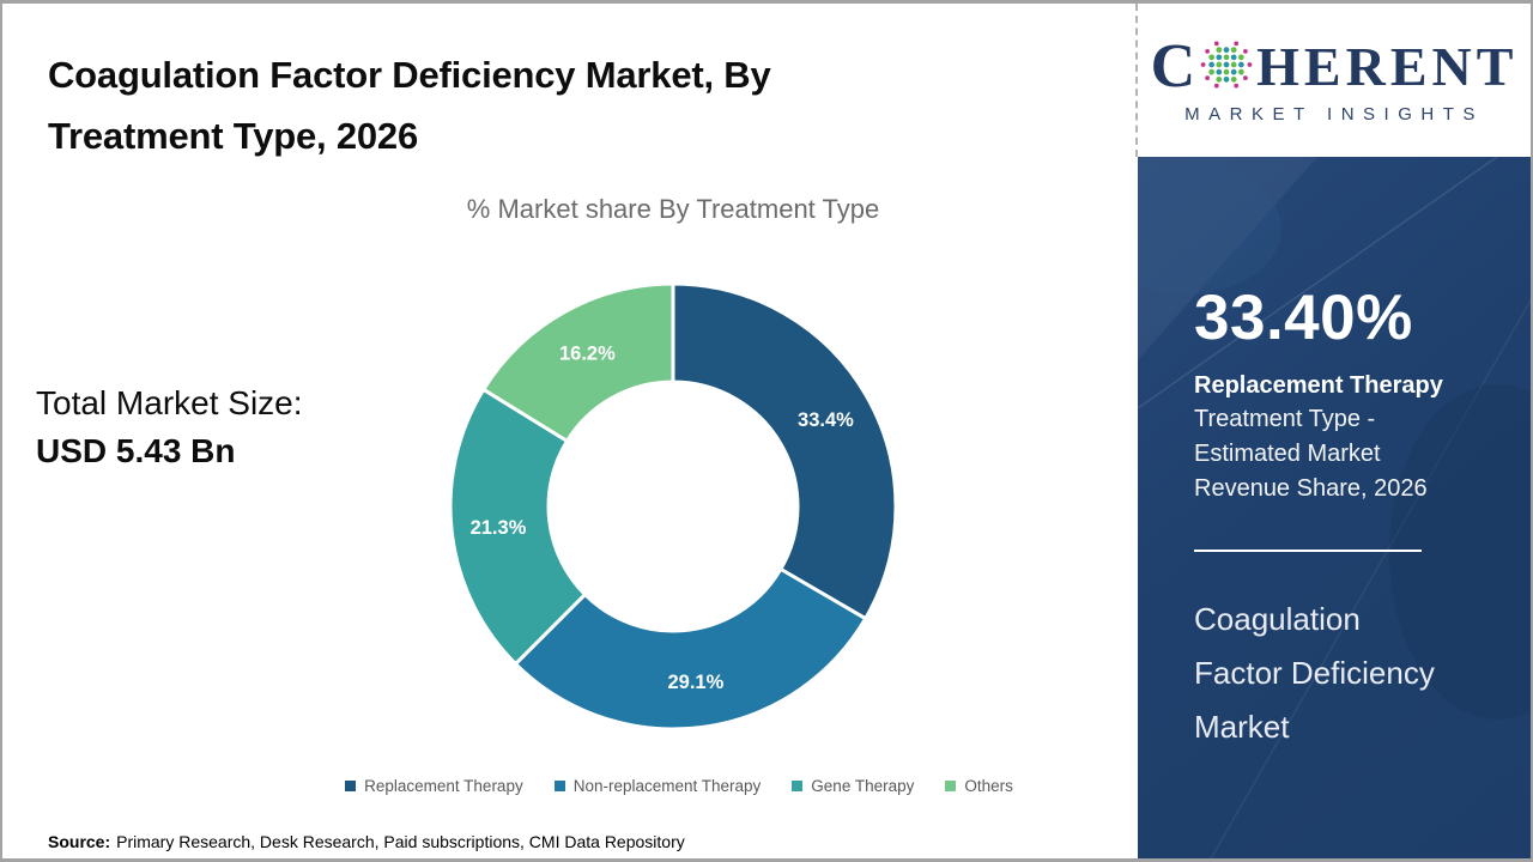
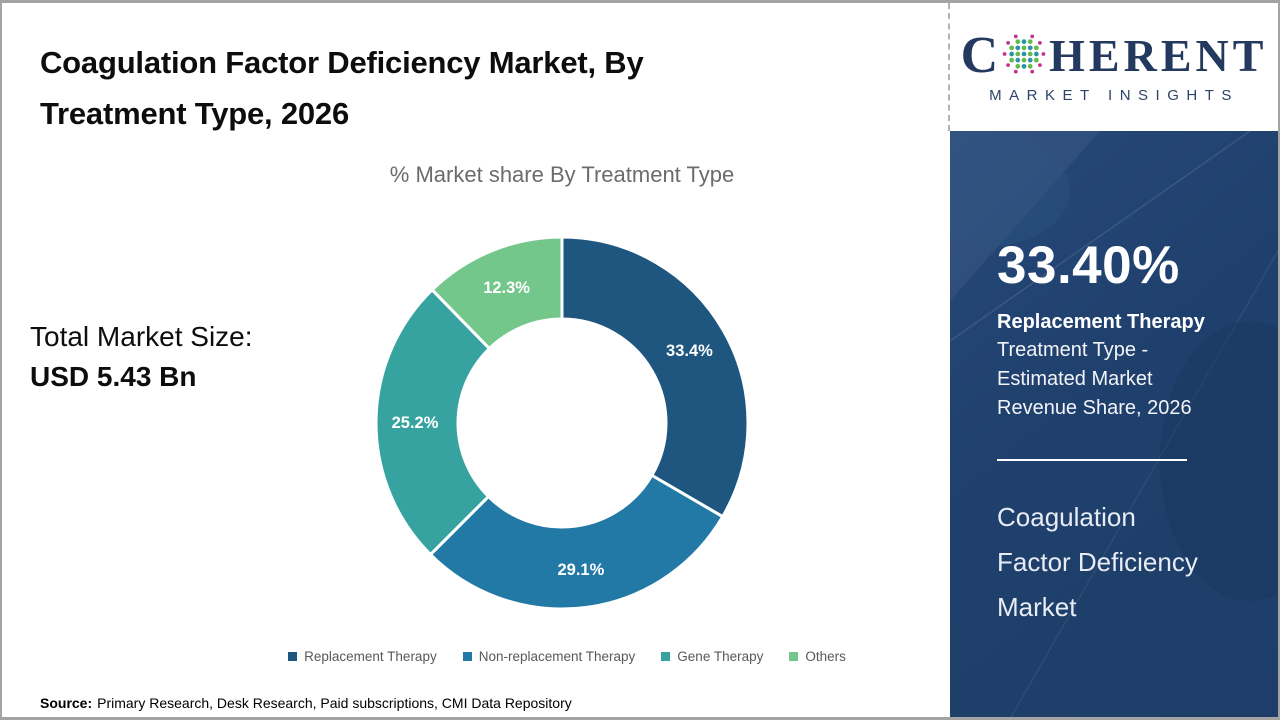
Gene Therapy: 21.3% -> 25.2%
Others: 16.2% -> 12.3%
